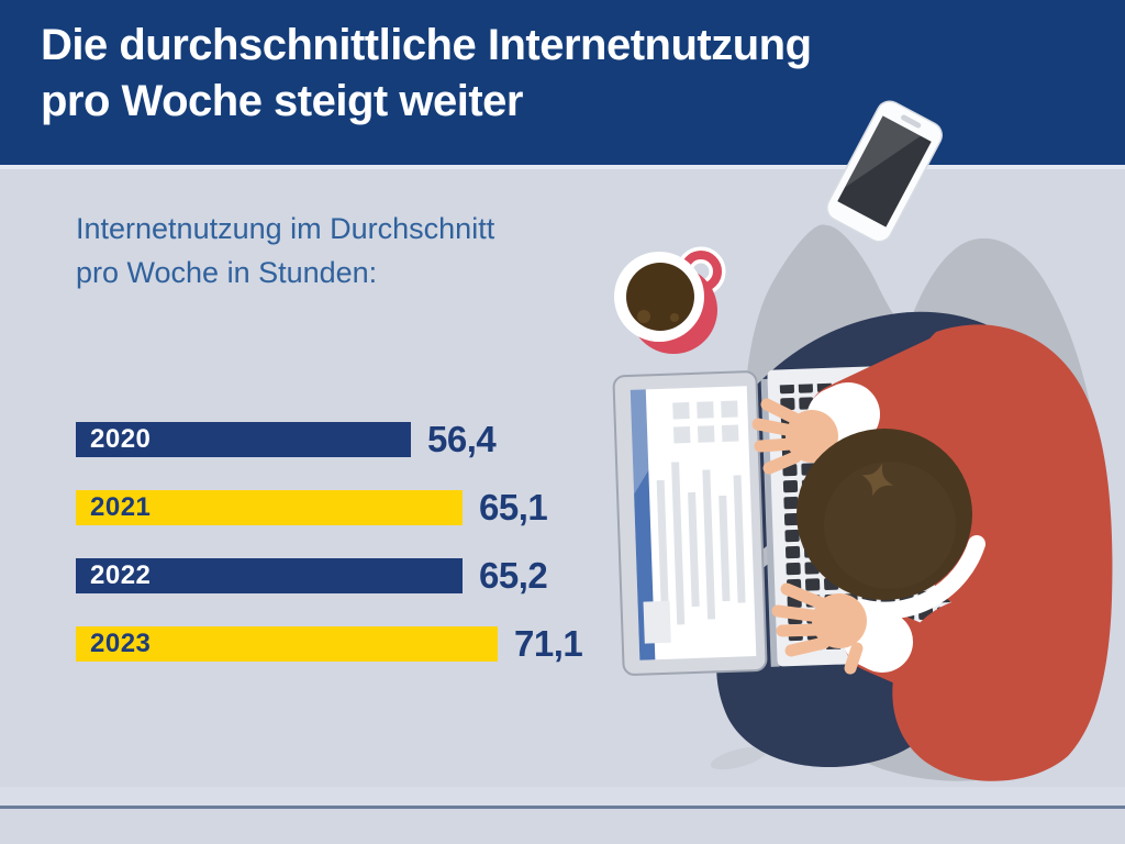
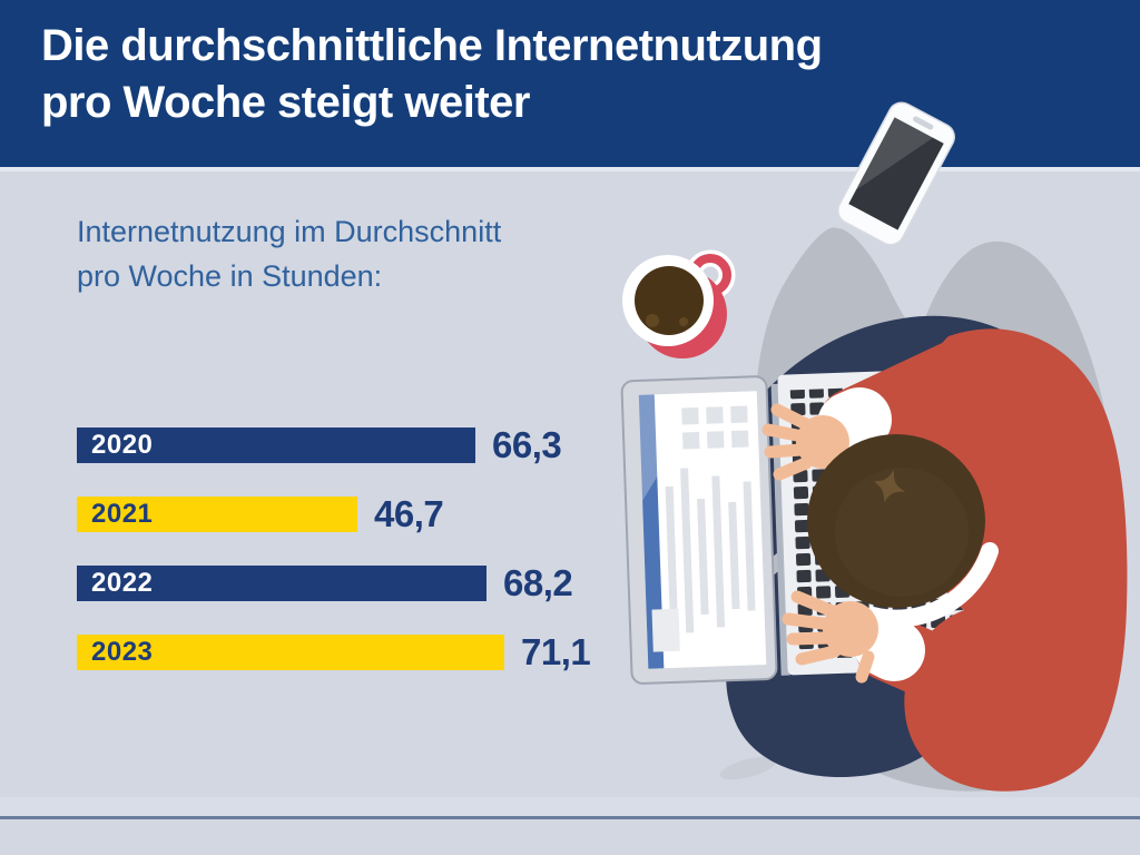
2020: 56,4 -> 66,3
2021: 65,1 -> 46,7
2022: 65,2 -> 68,2
